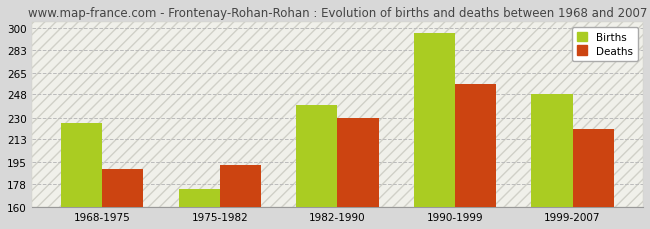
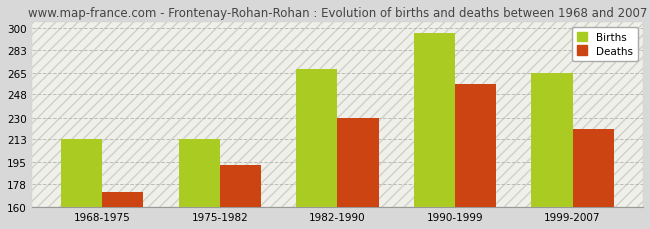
Births/1968-1975: 226 -> 213
Deaths/1968-1975: 190 -> 172
Births/1975-1982: 174 -> 213
Births/1982-1990: 240 -> 268
Births/1999-2007: 248 -> 265
